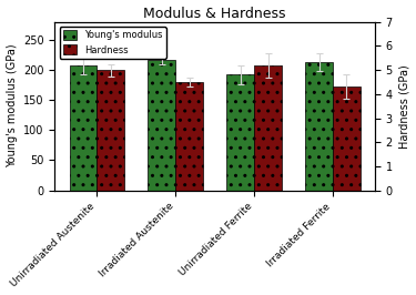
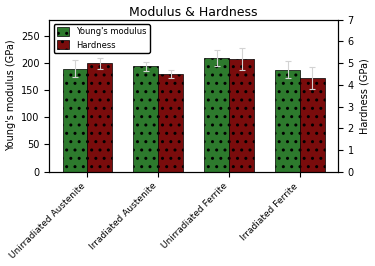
Young's modulus/Unirradiated Austenite: 207 -> 190
Young's modulus/Irradiated Austenite: 217 -> 194
Young's modulus/Unirradiated Ferrite: 192 -> 210
Young's modulus/Irradiated Ferrite: 213 -> 188
